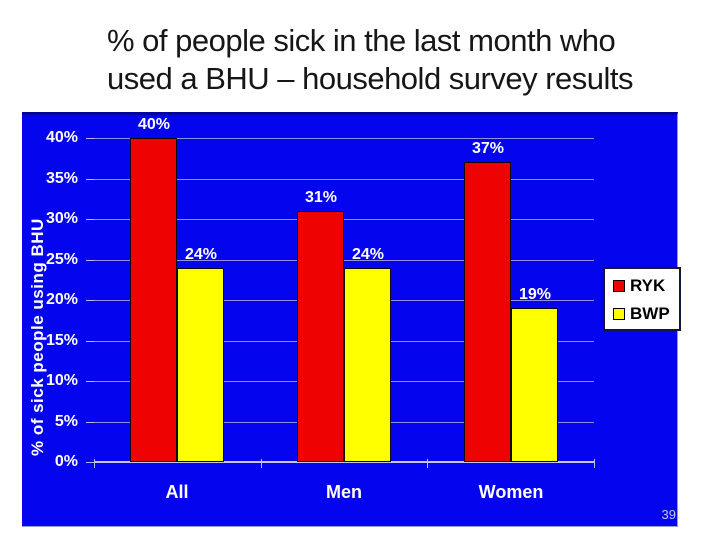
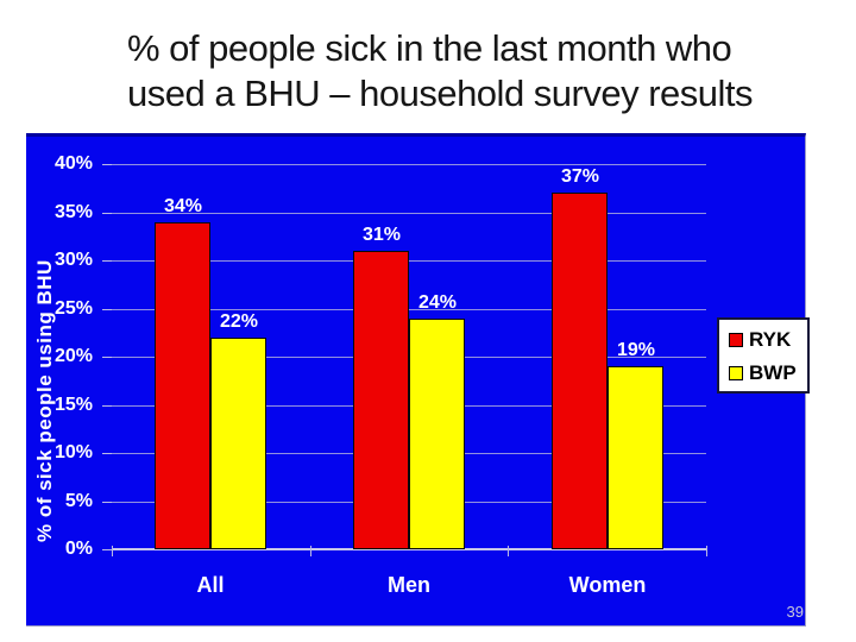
RYK/All: 40% -> 34%
BWP/All: 24% -> 22%
